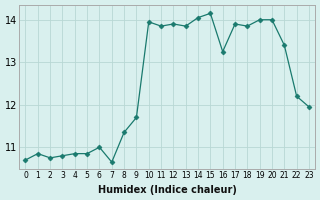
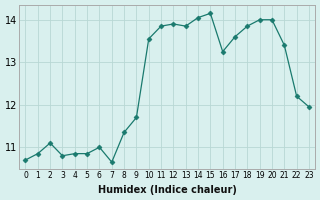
2: 10.75 -> 11.10
10: 13.95 -> 13.55
17: 13.90 -> 13.60
